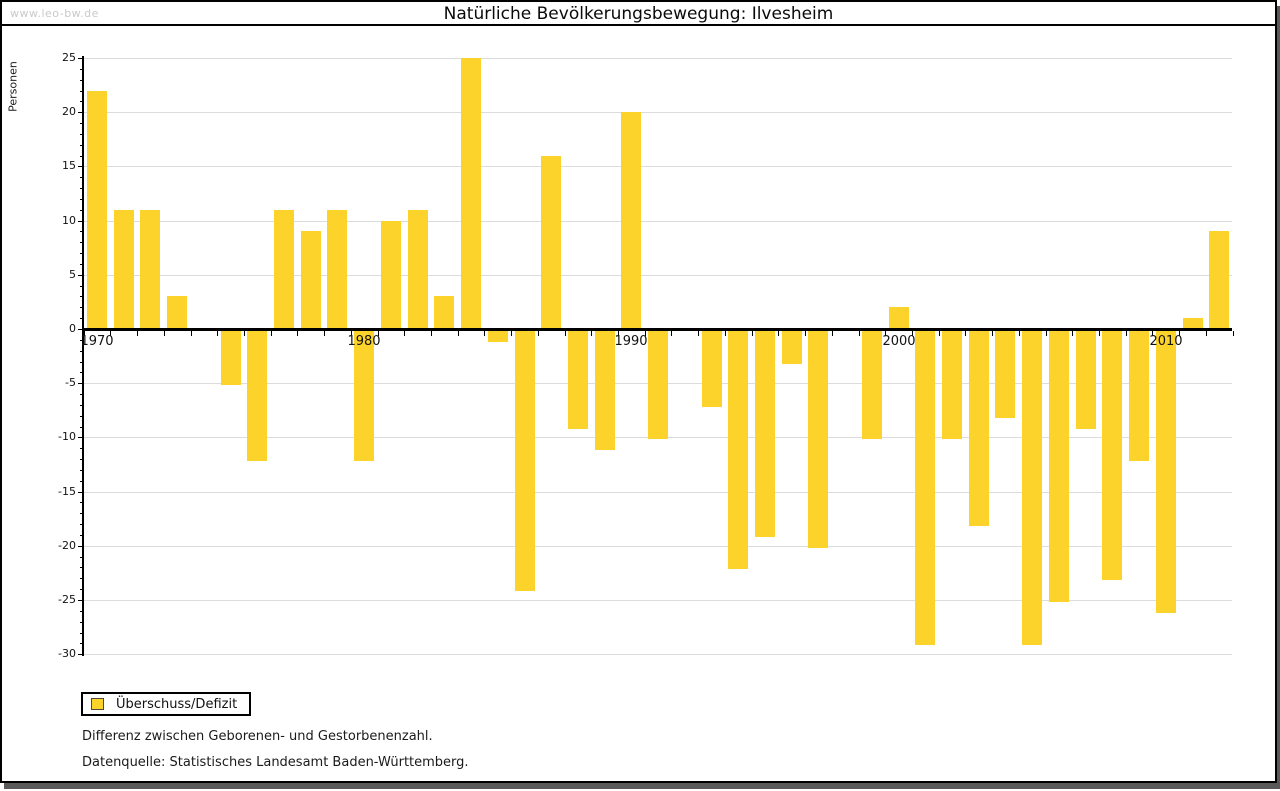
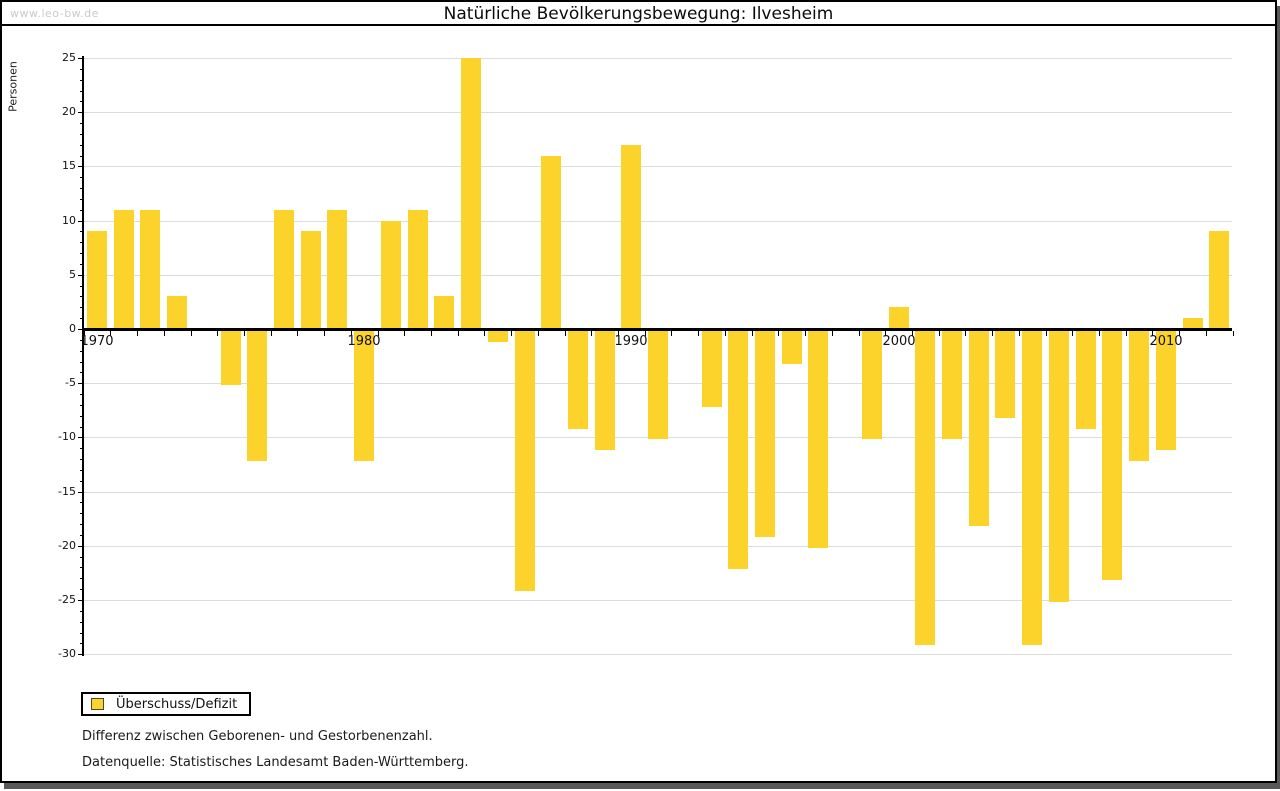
1970: 22 -> 9
1990: 20 -> 17
2010: -26 -> -11
